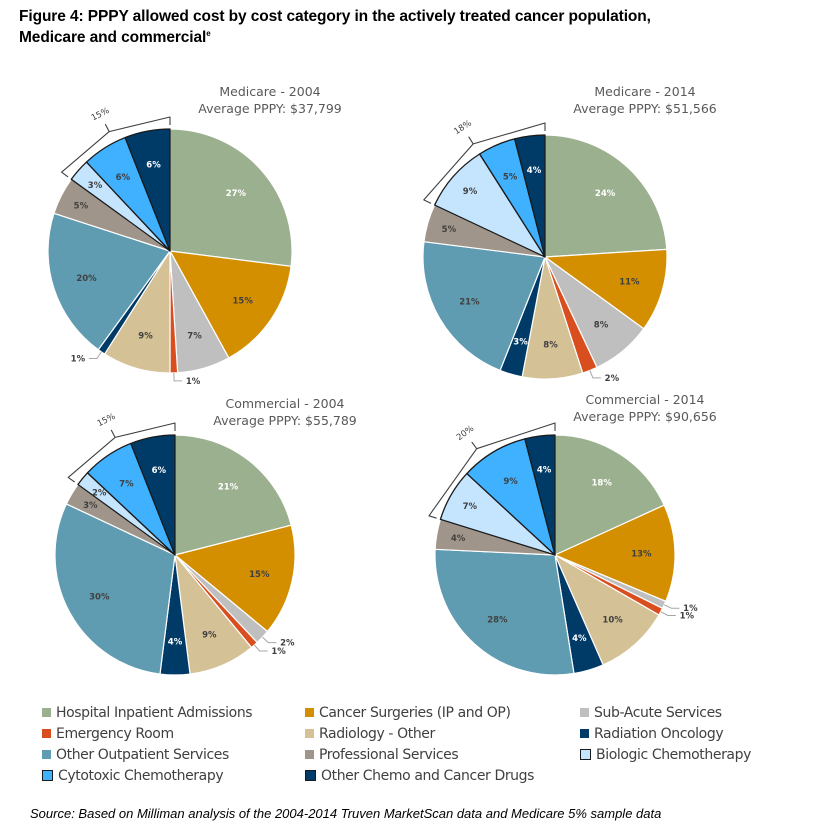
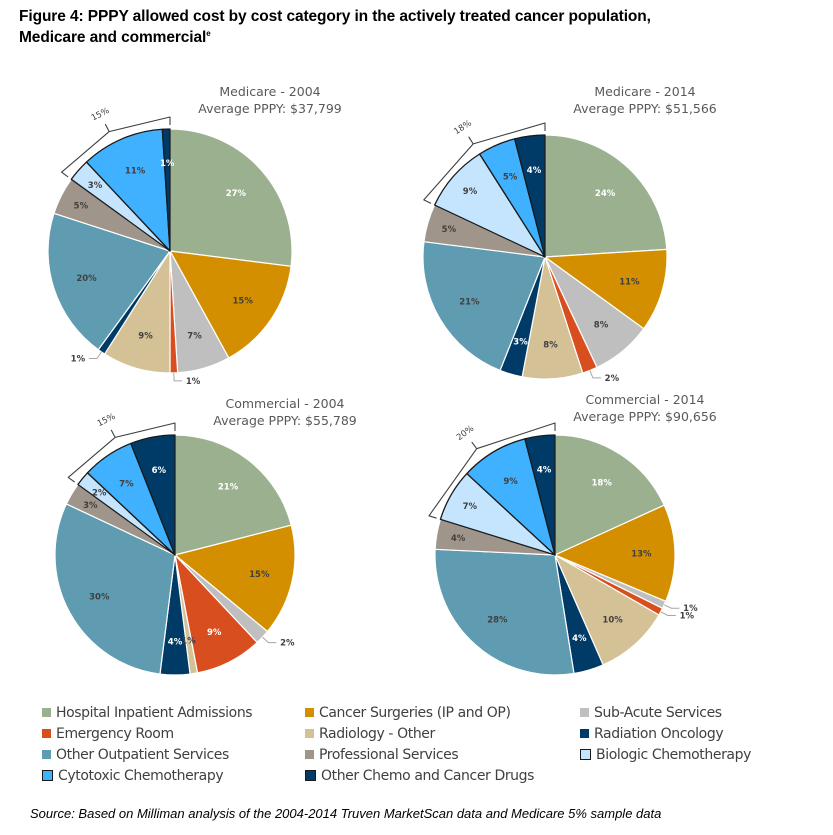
Medicare - 2004/Cytotoxic Chemotherapy: 6% -> 11%
Medicare - 2004/Other Chemo and Cancer Drugs: 6% -> 1%
Commercial - 2004/Emergency Room: 1% -> 9%
Commercial - 2004/Radiology - Other: 9% -> 1%
